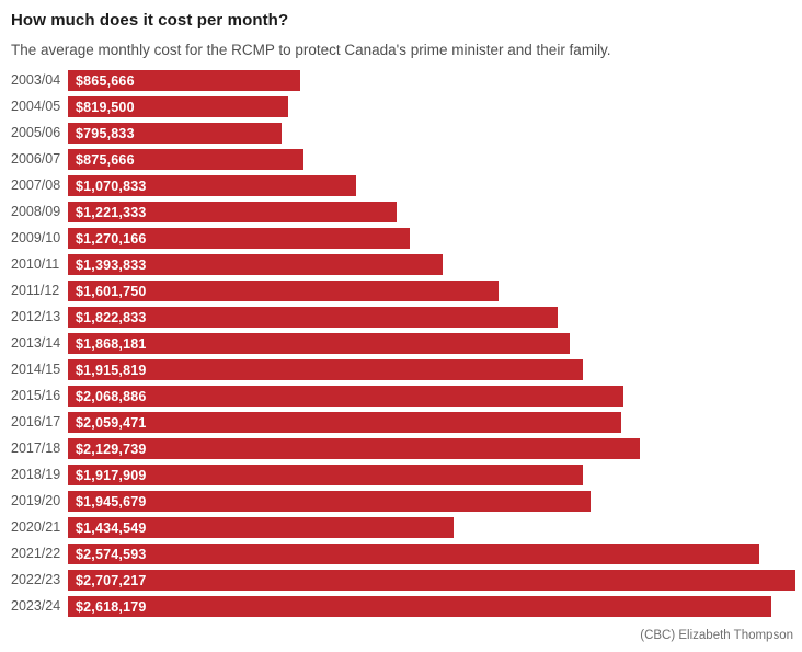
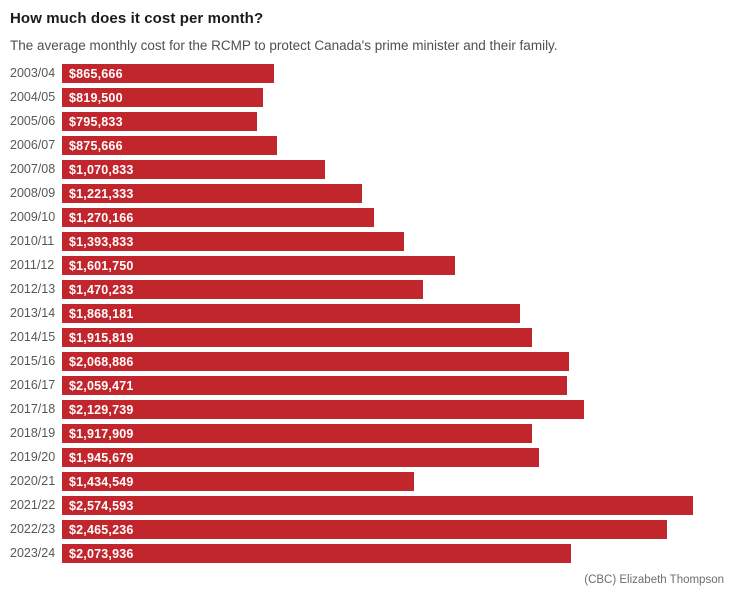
2012/13: $1,822,833 -> $1,470,233
2022/23: $2,707,217 -> $2,465,236
2023/24: $2,618,179 -> $2,073,936
